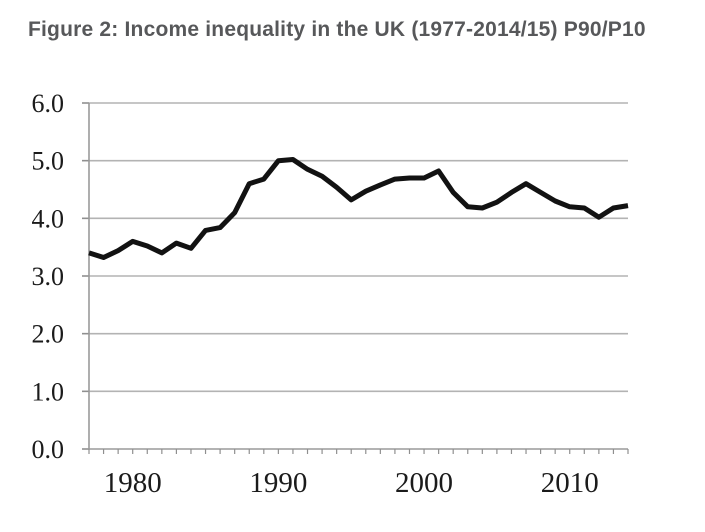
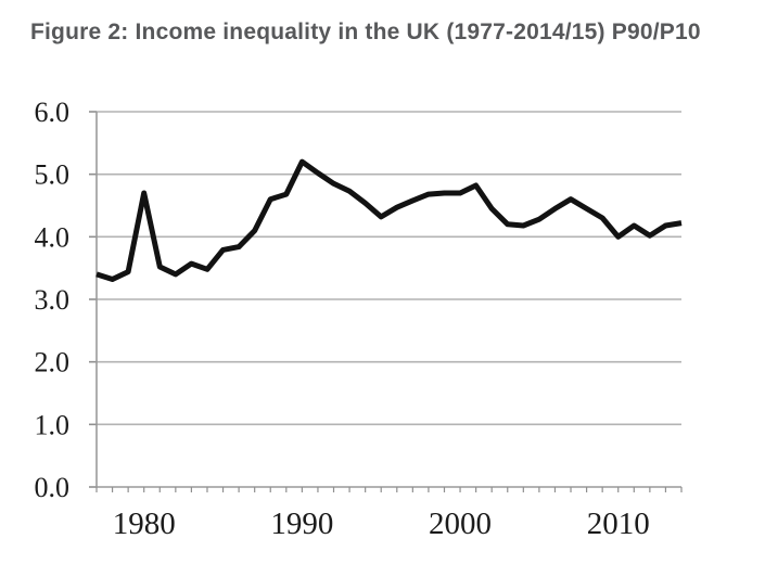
1980: 3.6 -> 4.7
1990: 5.0 -> 5.2
2010: 4.2 -> 4.0
